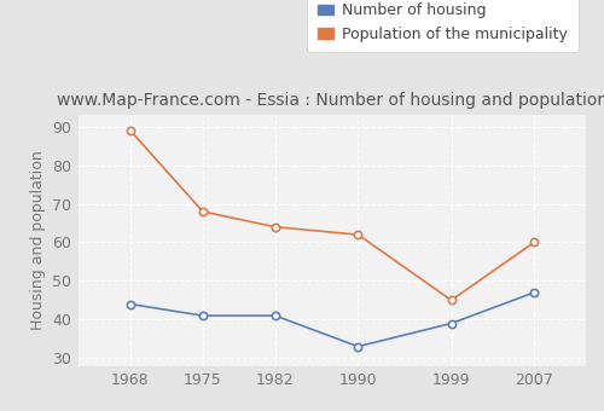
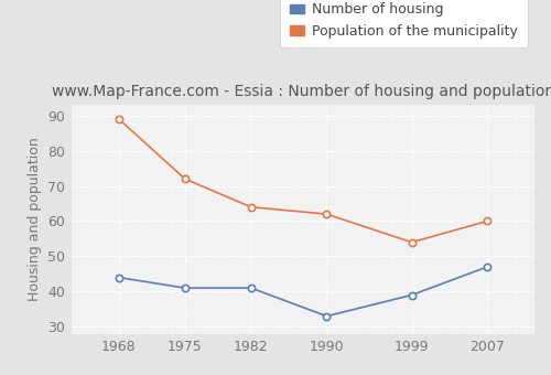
Population of the municipality/1975: 68 -> 72
Population of the municipality/1999: 45 -> 54
